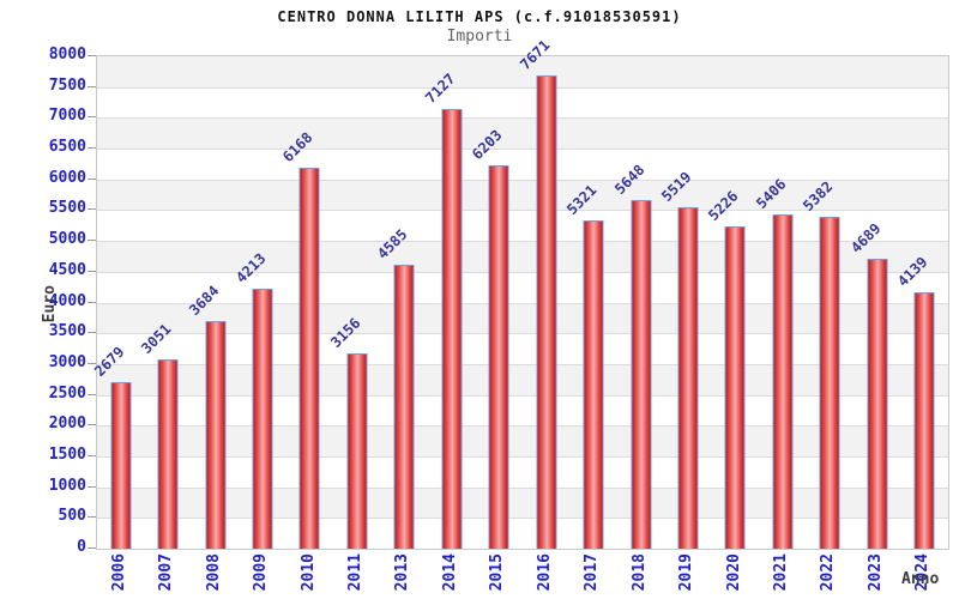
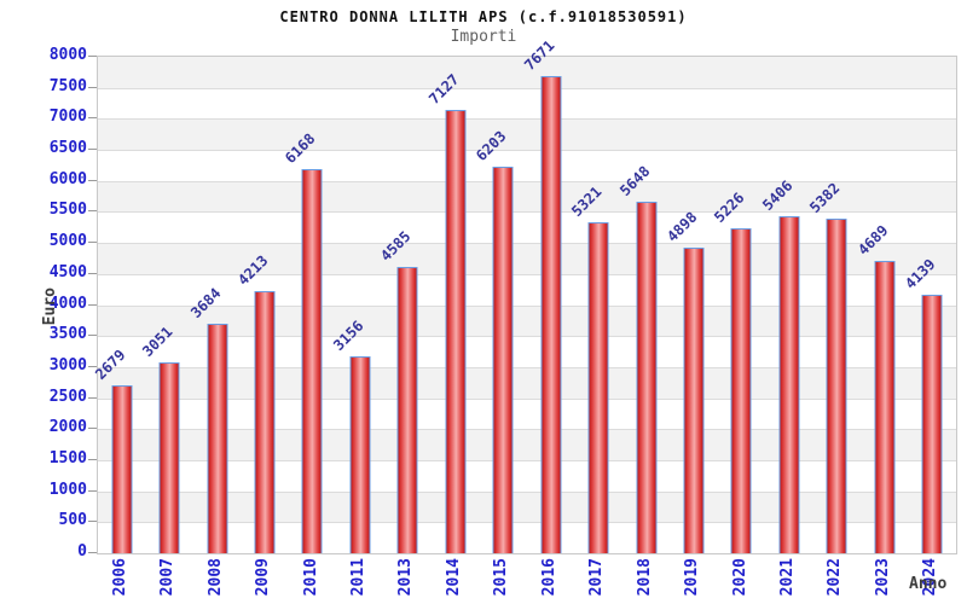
2019: 5519 -> 4898
